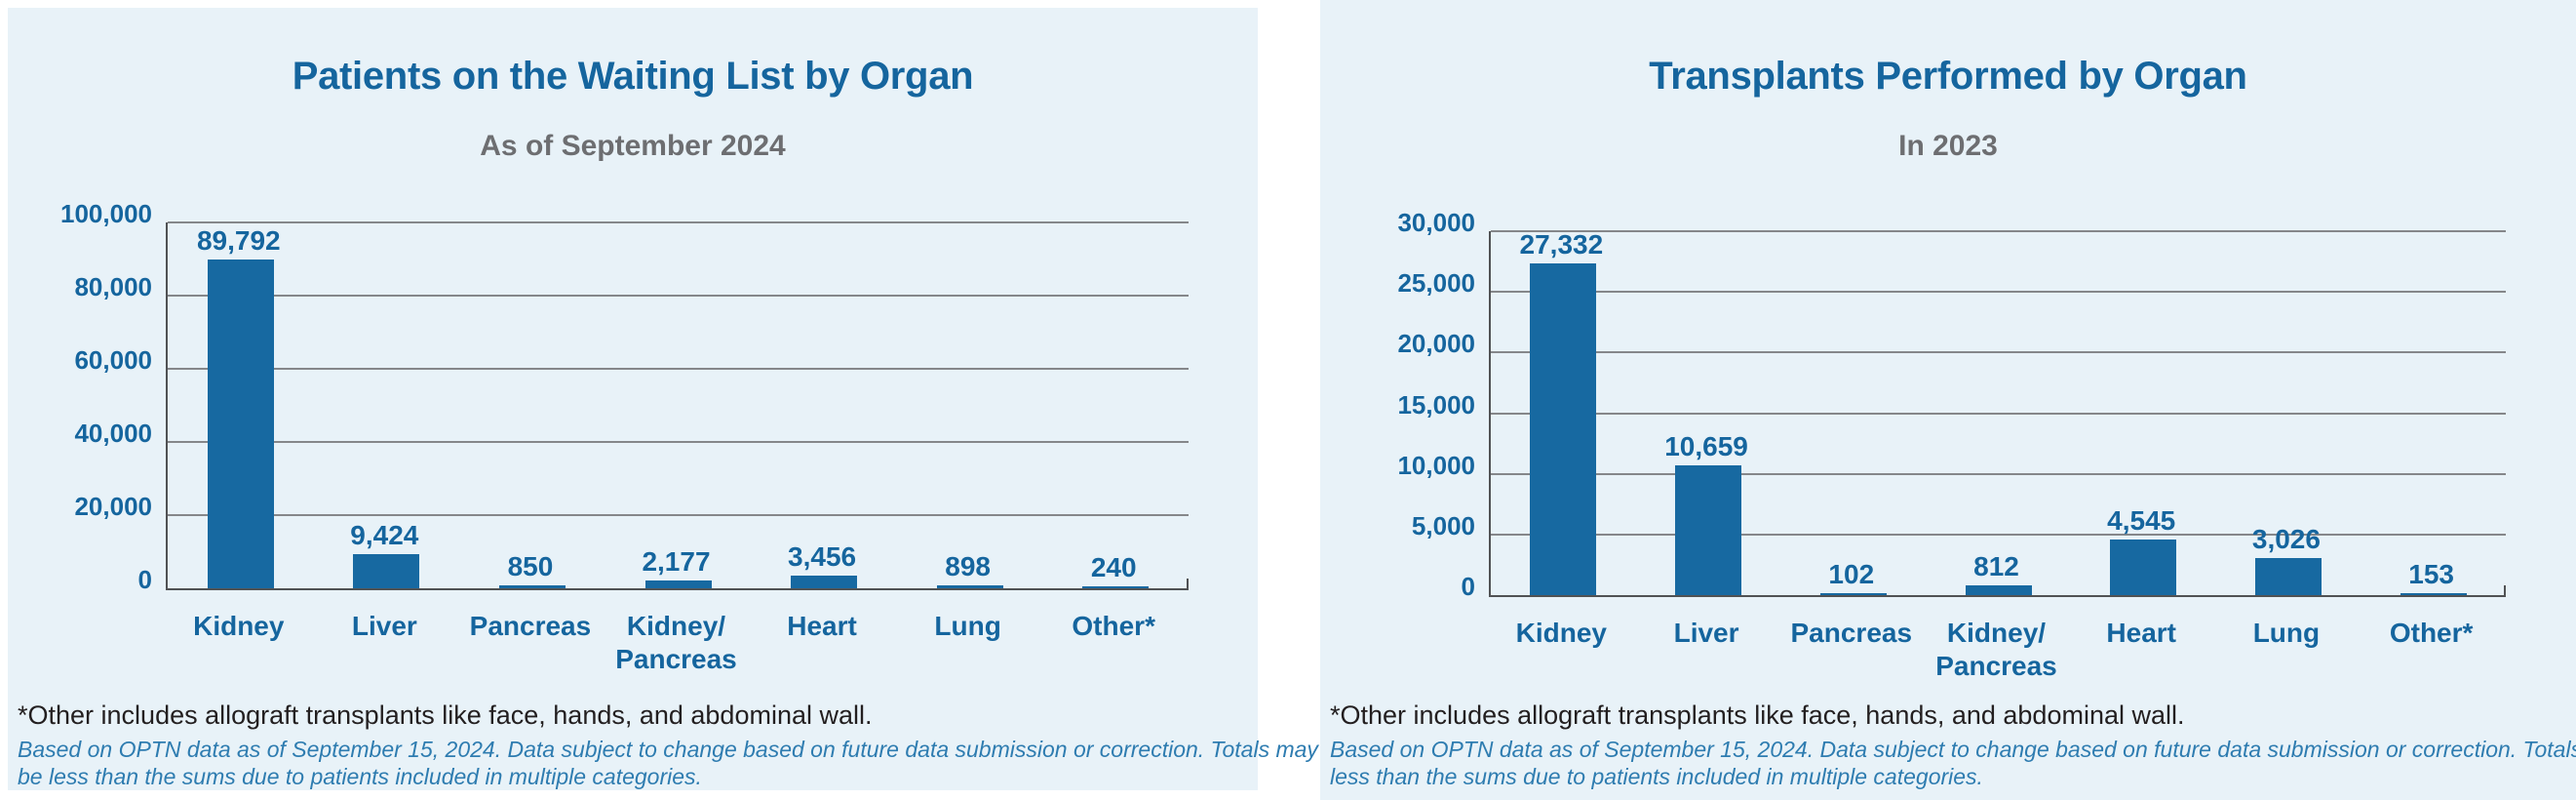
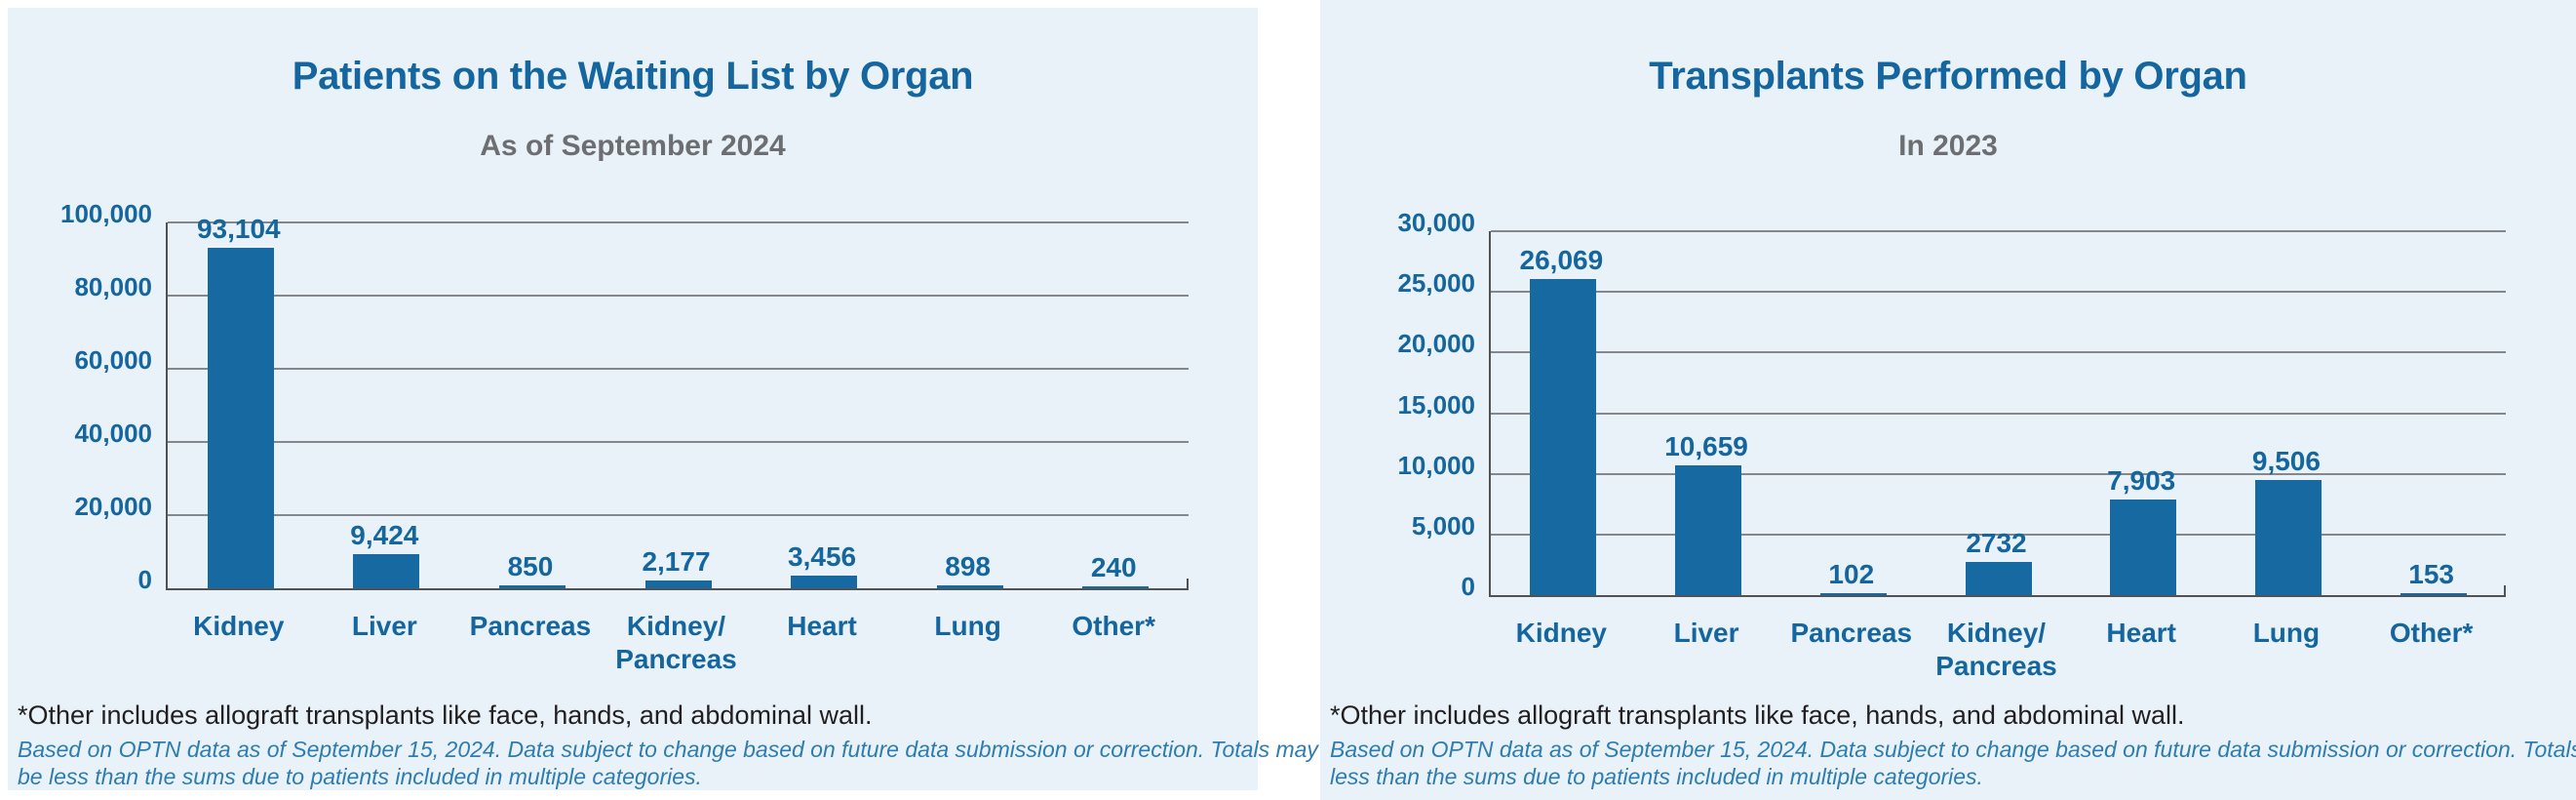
Patients on the Waiting List by Organ/Kidney: 89,792 -> 93,104
Transplants Performed by Organ/Kidney: 27,332 -> 26,069
Transplants Performed by Organ/Kidney/ Pancreas: 812 -> 2732
Transplants Performed by Organ/Heart: 4,545 -> 7,903
Transplants Performed by Organ/Lung: 3,026 -> 9,506
